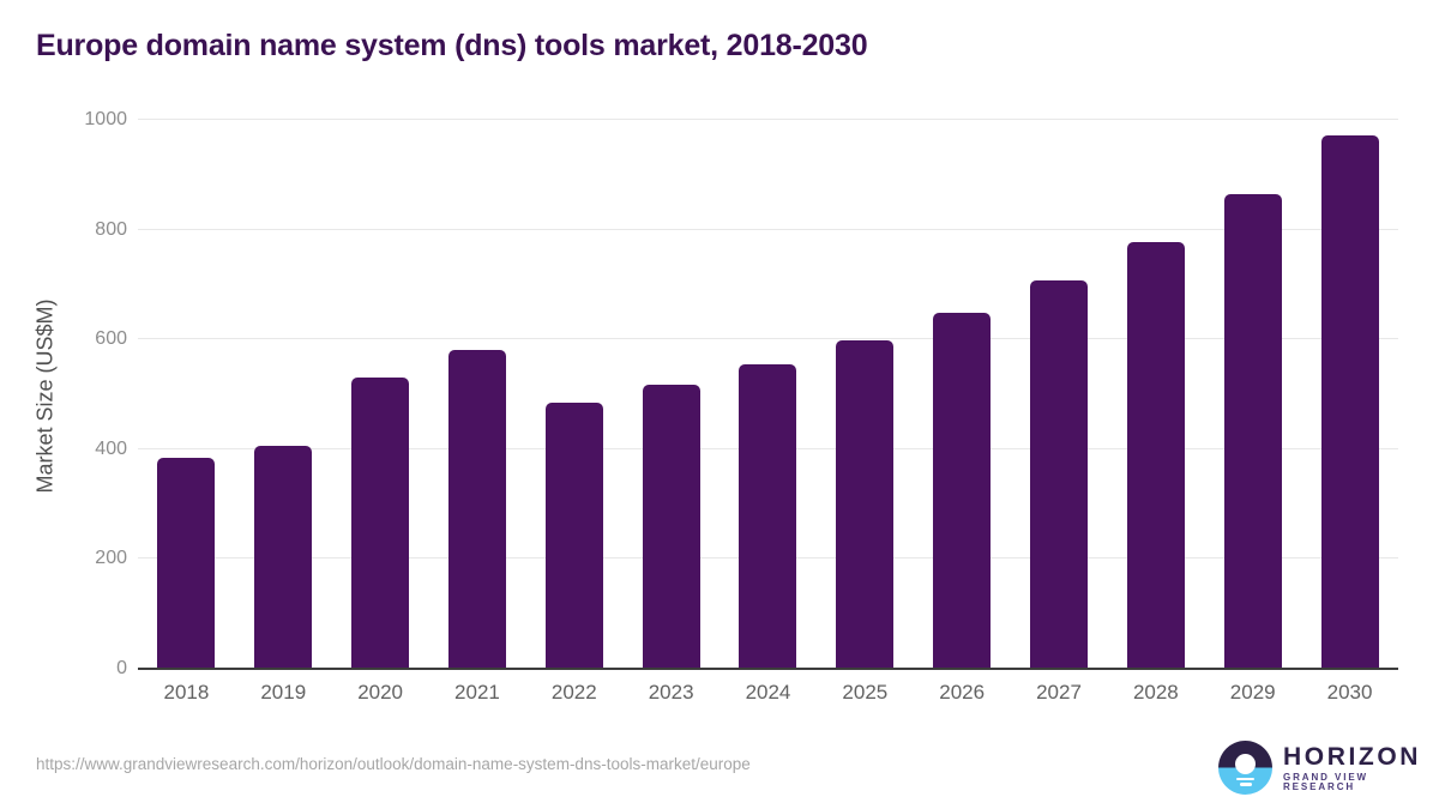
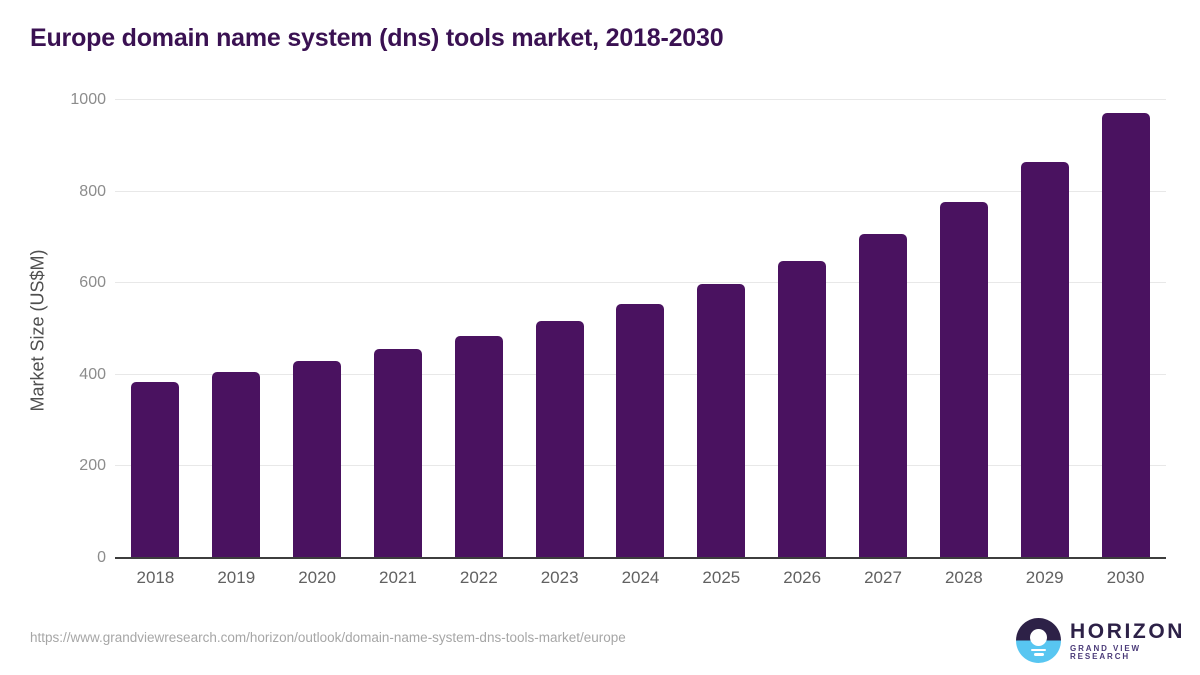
2020: 530 -> 430
2021: 580 -> 460
